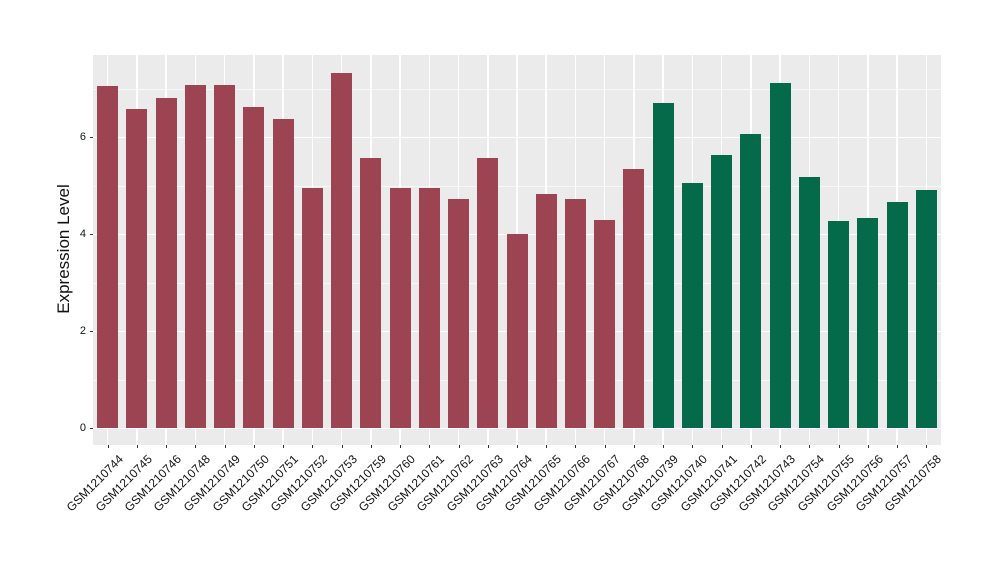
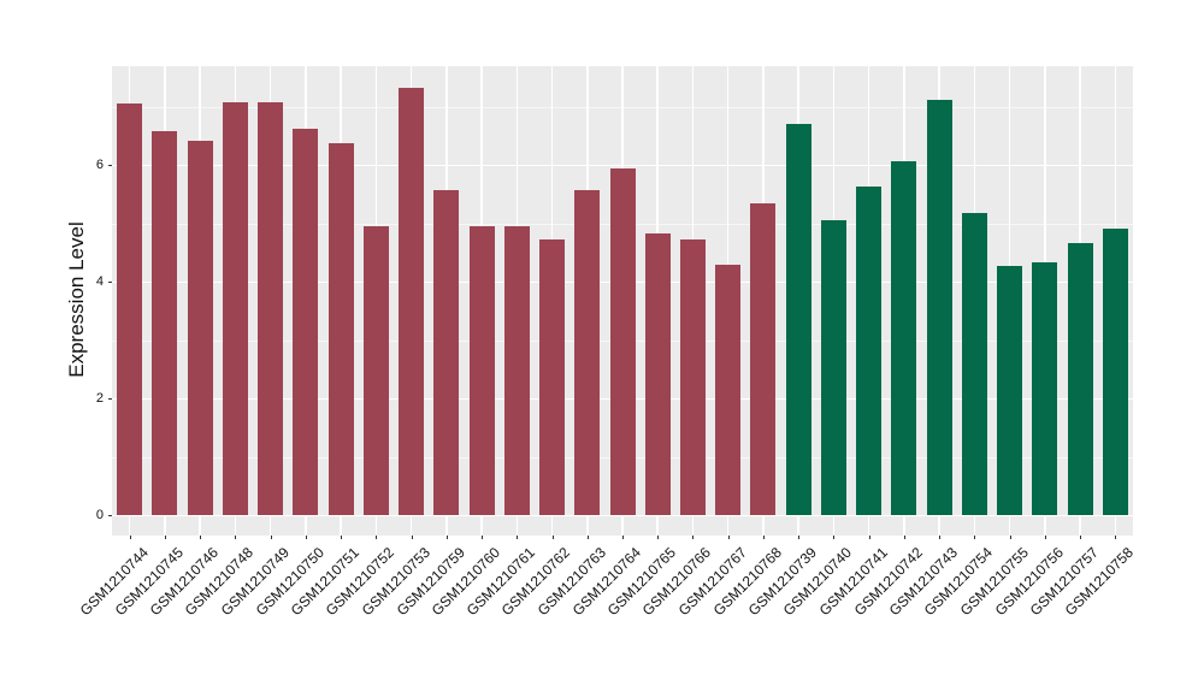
GSM1210746: 6.8 -> 6.4
GSM1210764: 4.0 -> 5.9
